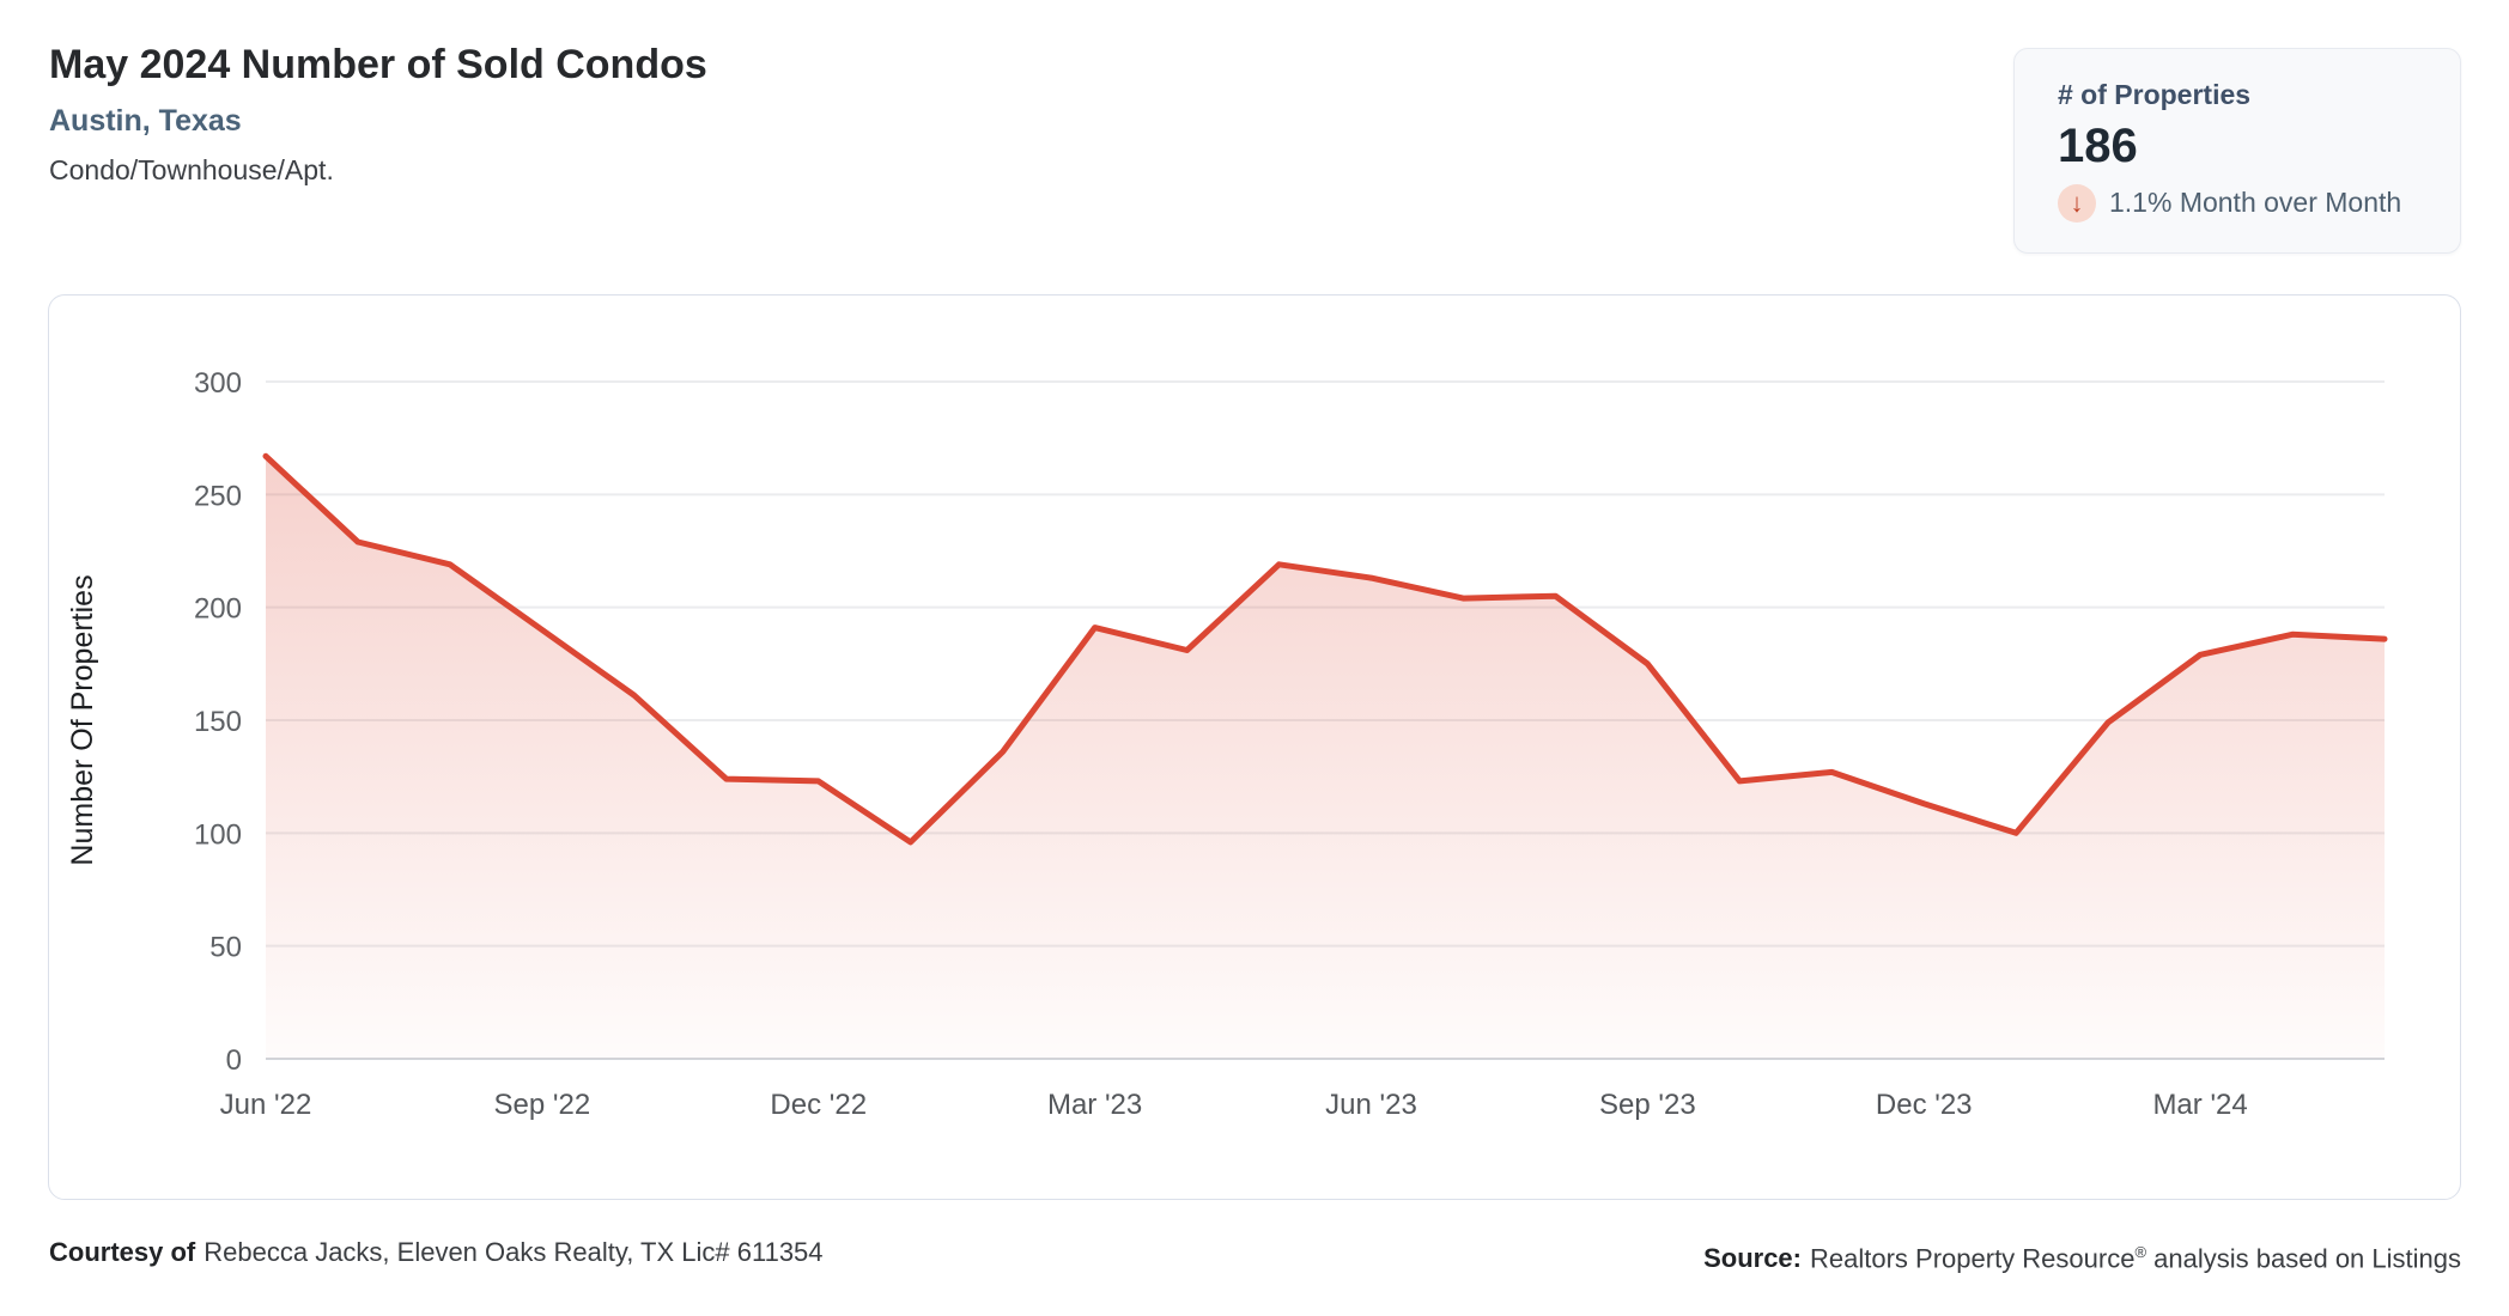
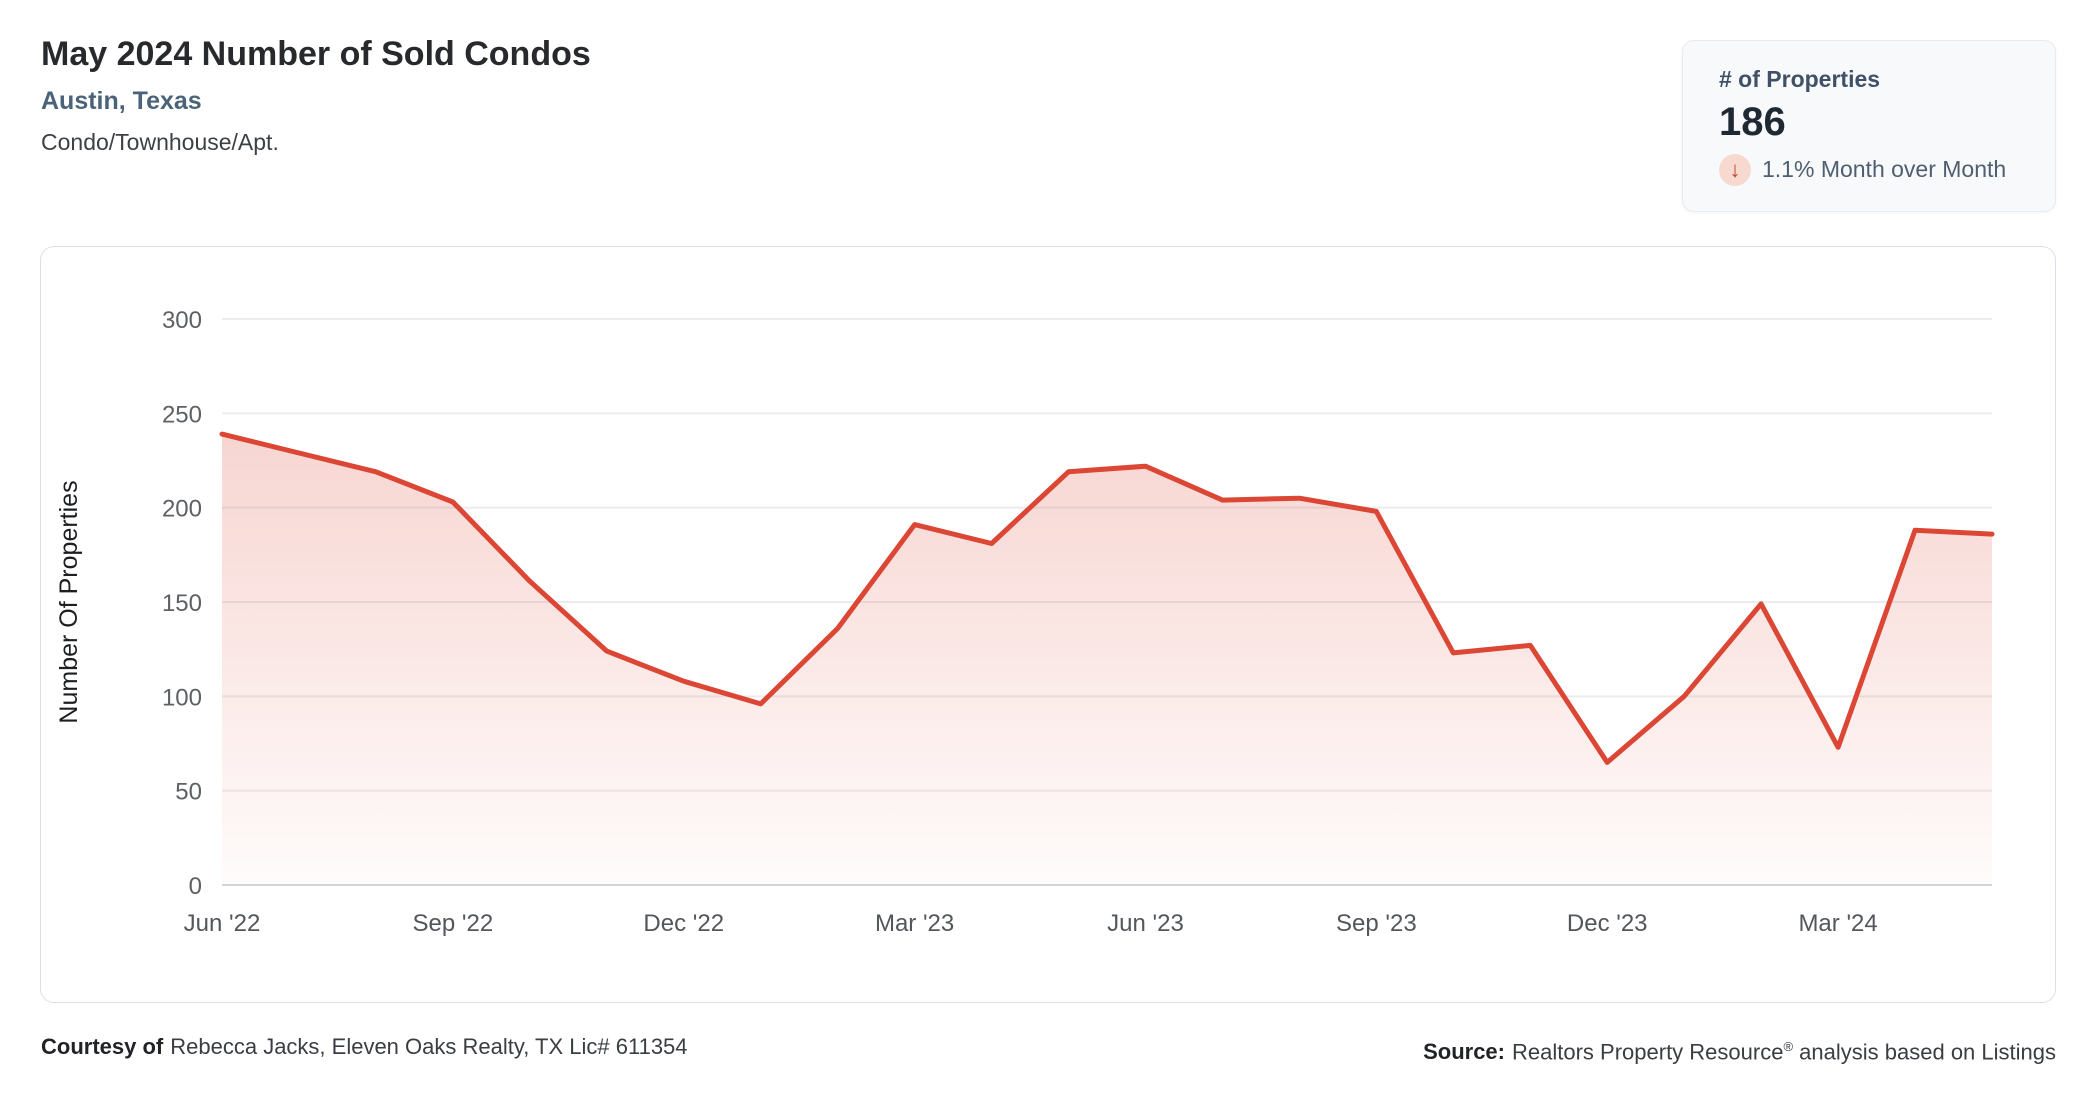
Jun '22: 267 -> 239
Sep '22: 190 -> 203
Dec '22: 123 -> 108
Jun '23: 213 -> 222
Sep '23: 175 -> 198
Dec '23: 113 -> 65
Mar '24: 179 -> 73
